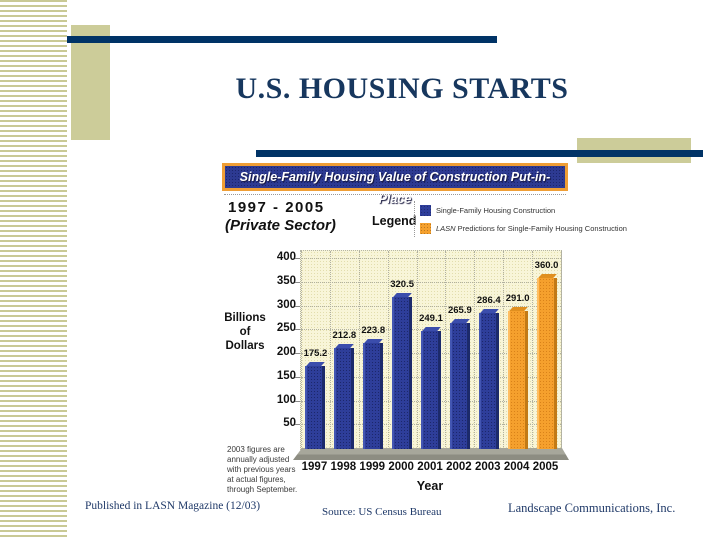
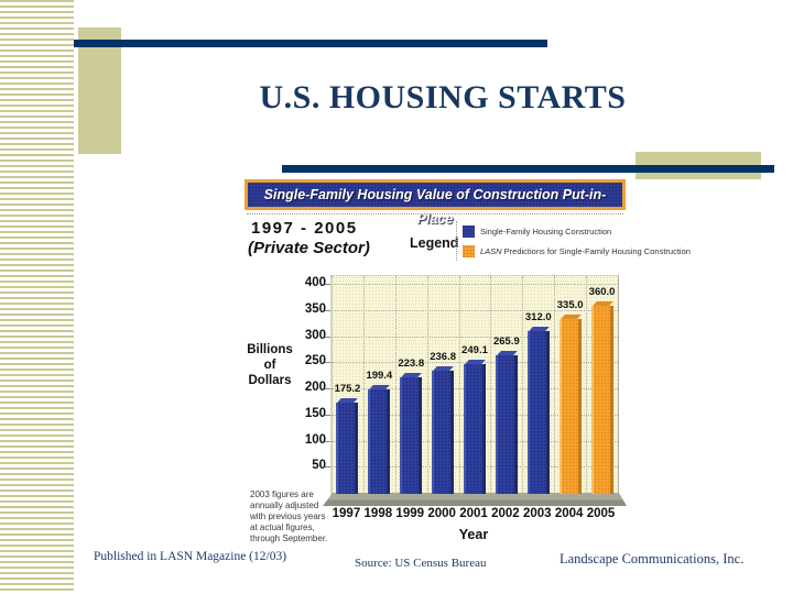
Single-Family Housing Construction/1998: 212.8 -> 199.4
Single-Family Housing Construction/2000: 320.5 -> 236.8
Single-Family Housing Construction/2003: 286.4 -> 312.0
LASN Predictions for Single-Family Housing Construction/2004: 291.0 -> 335.0
